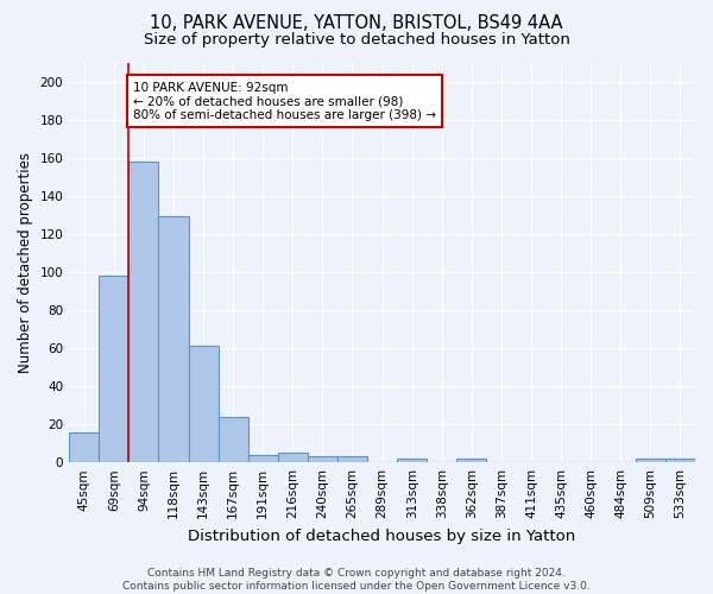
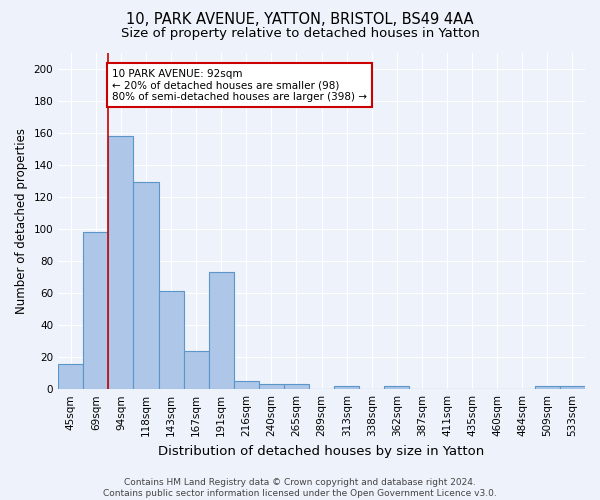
191sqm: 4 -> 73
